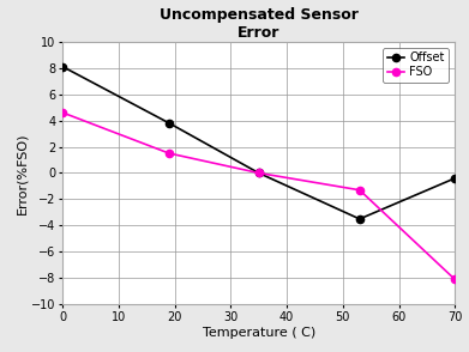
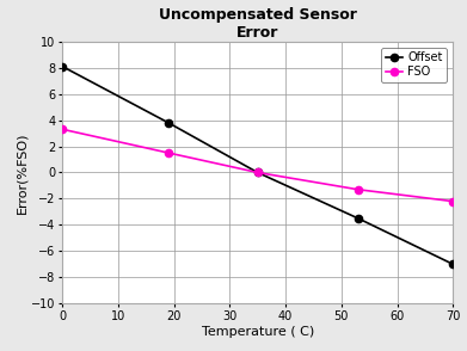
FSO/0: 4.6 -> 3.3
Offset/70: -0.4 -> -7.0
FSO/70: -8.1 -> -2.2
